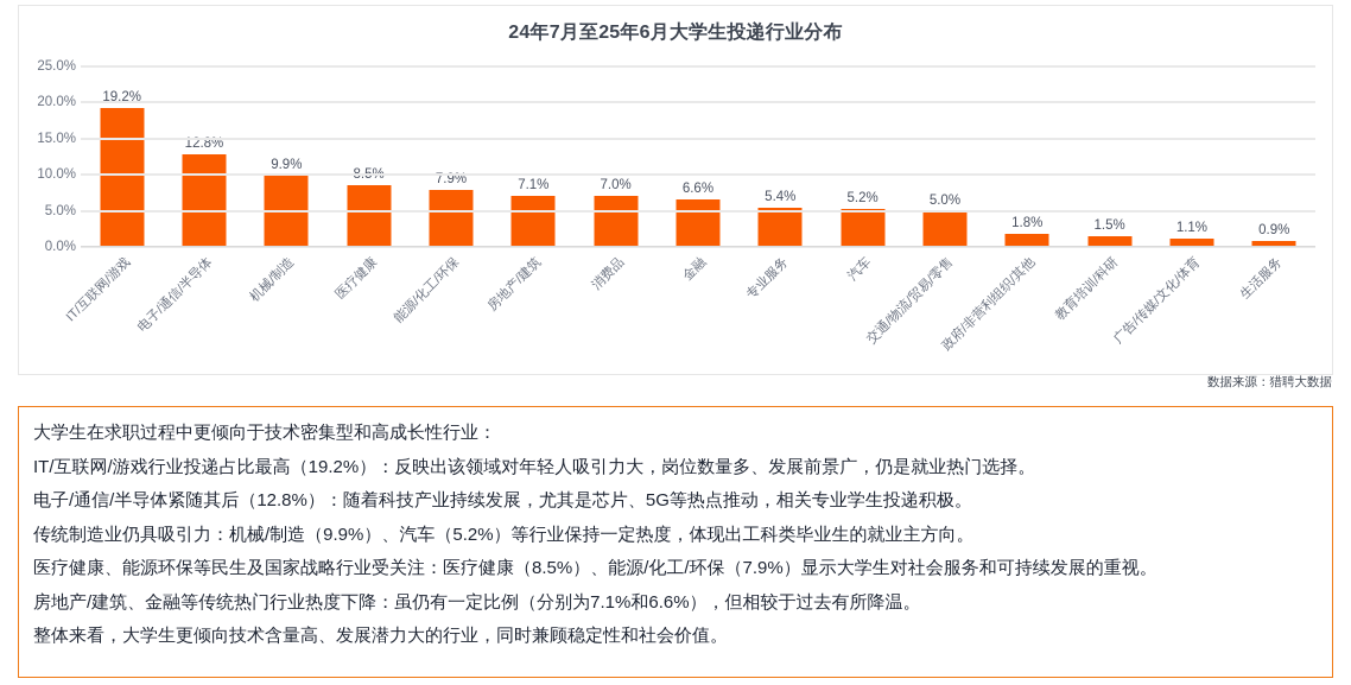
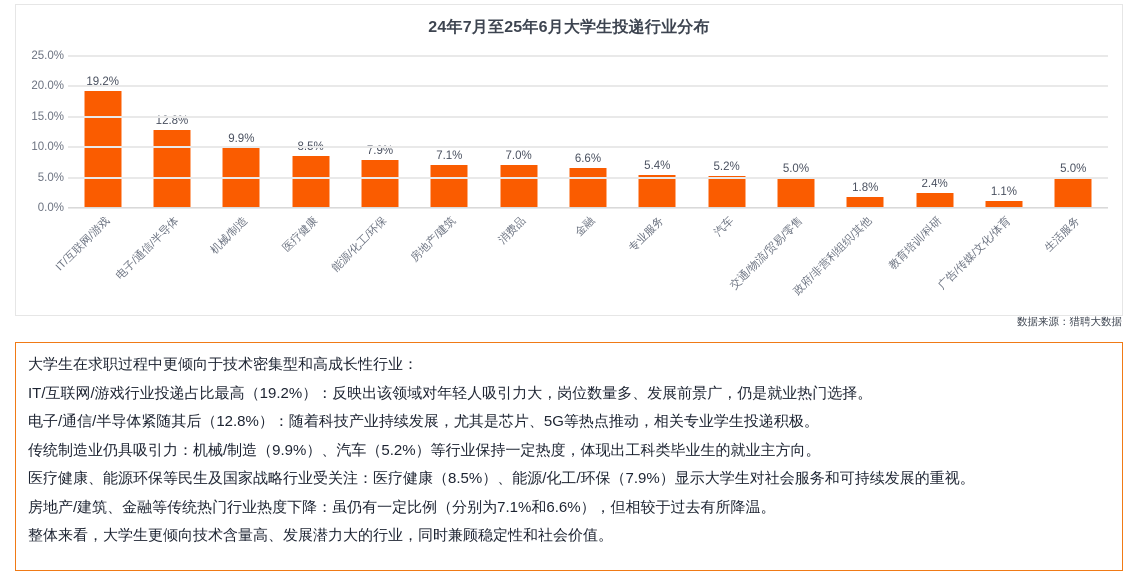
教育培训/科研: 1.5% -> 2.4%
生活服务: 0.9% -> 5.0%
